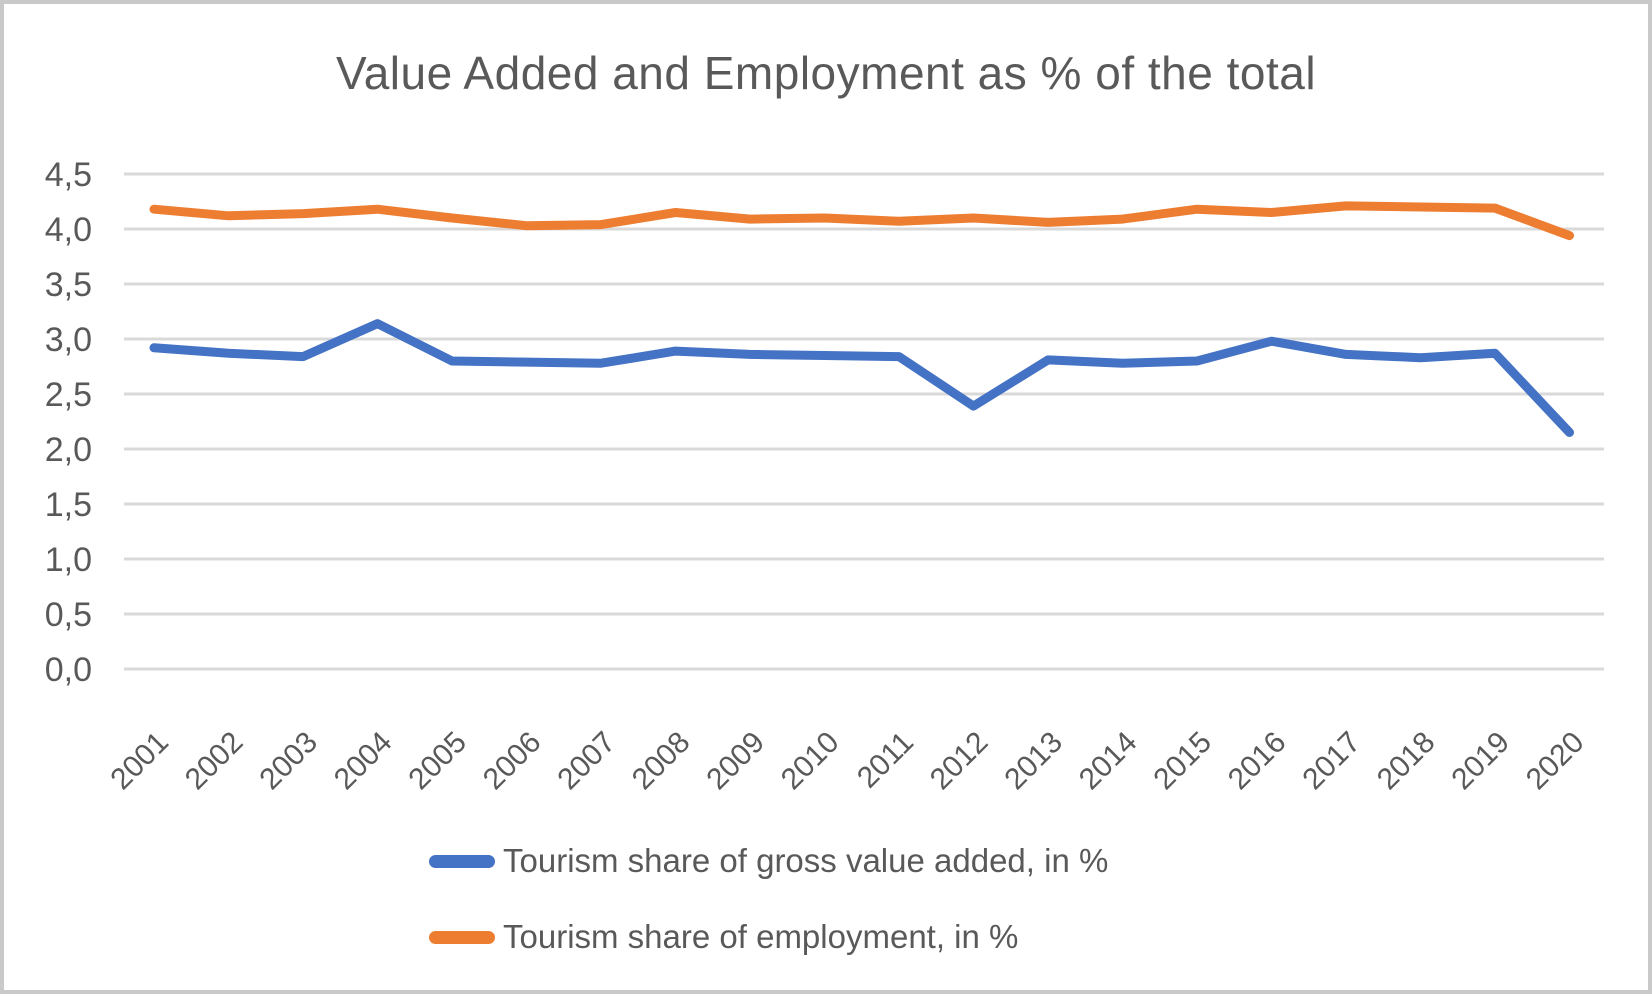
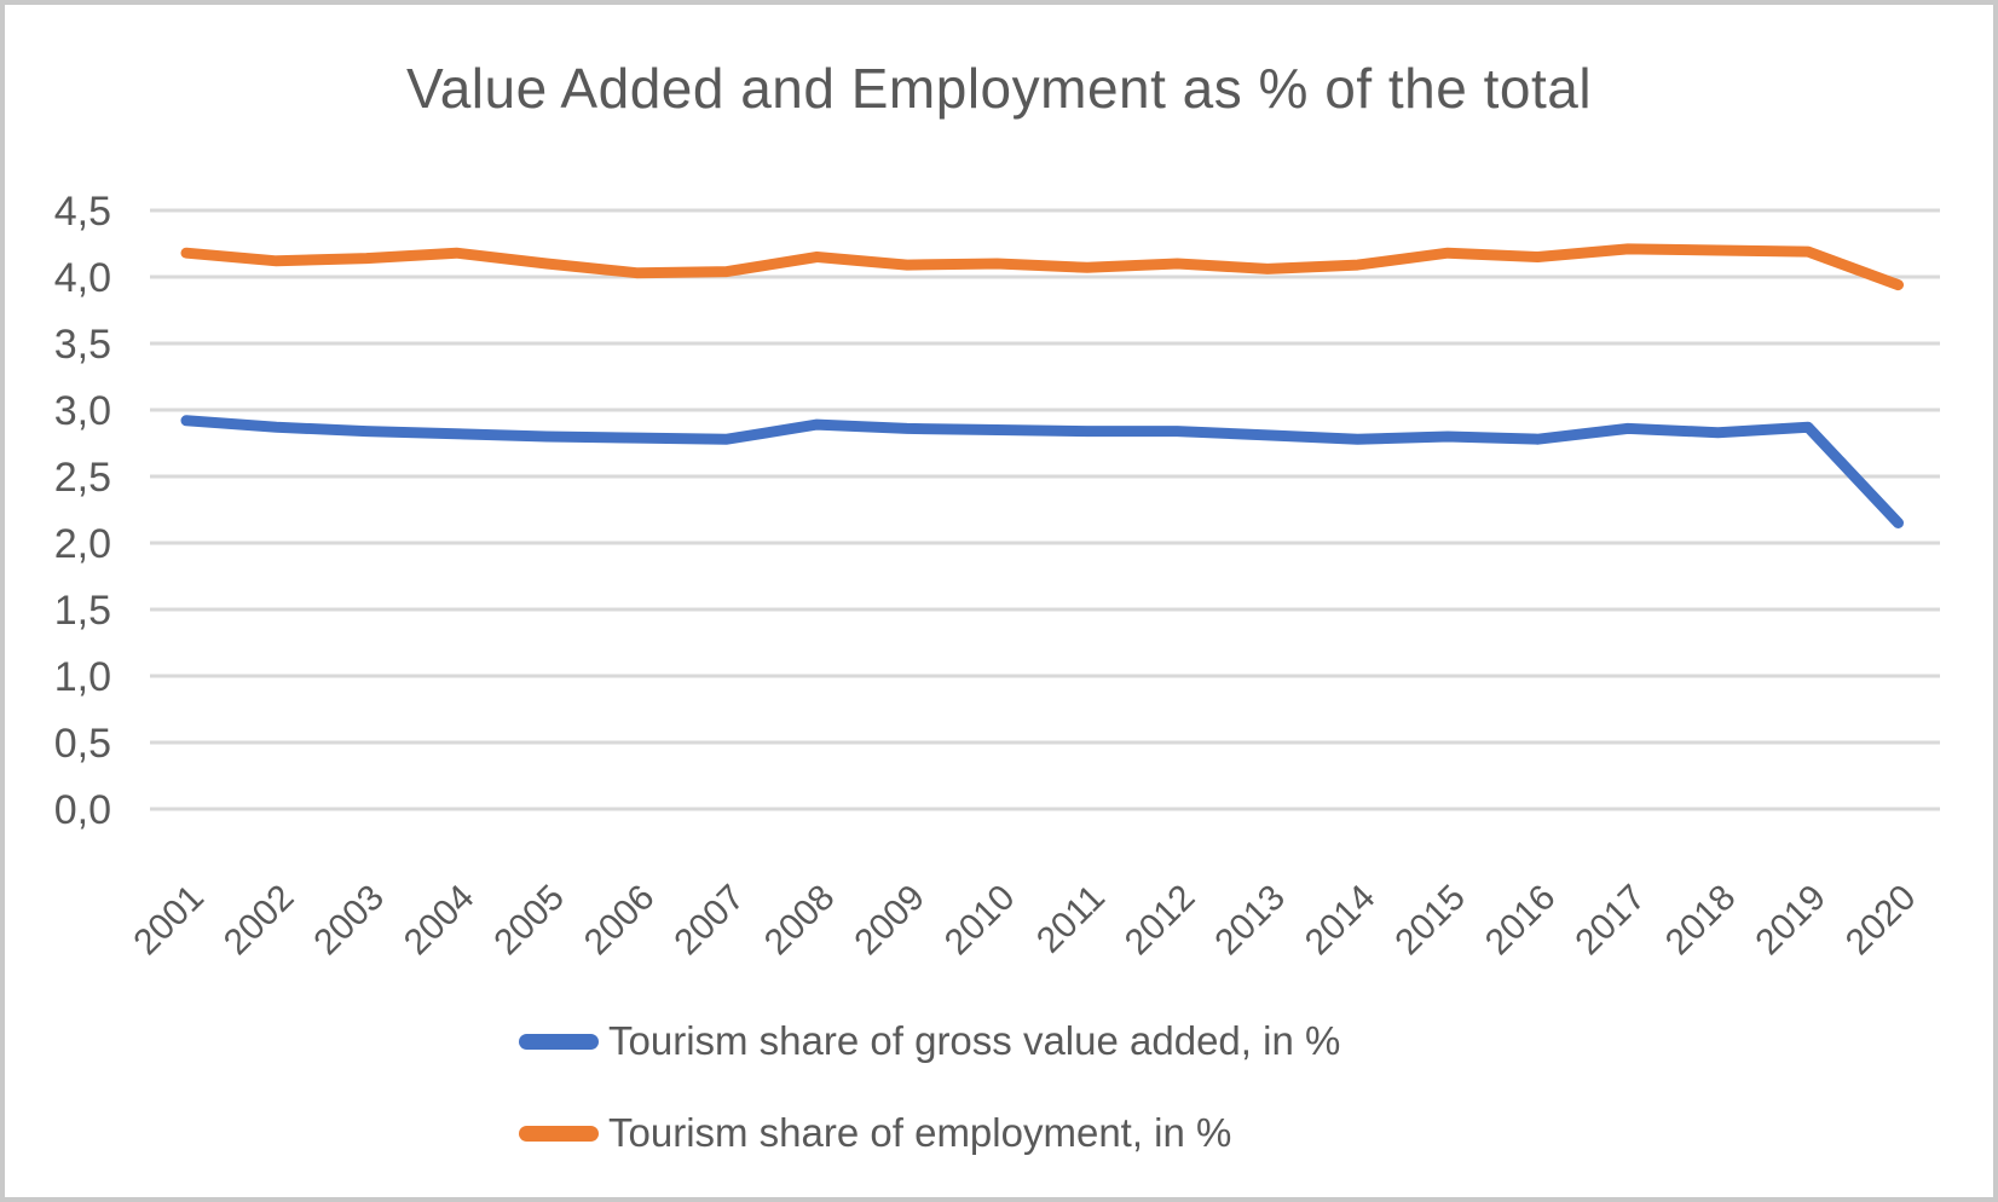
Tourism share of gross value added, in %/2004: 3,14 -> 2,82
Tourism share of gross value added, in %/2012: 2,39 -> 2,84
Tourism share of gross value added, in %/2016: 2,98 -> 2,78
